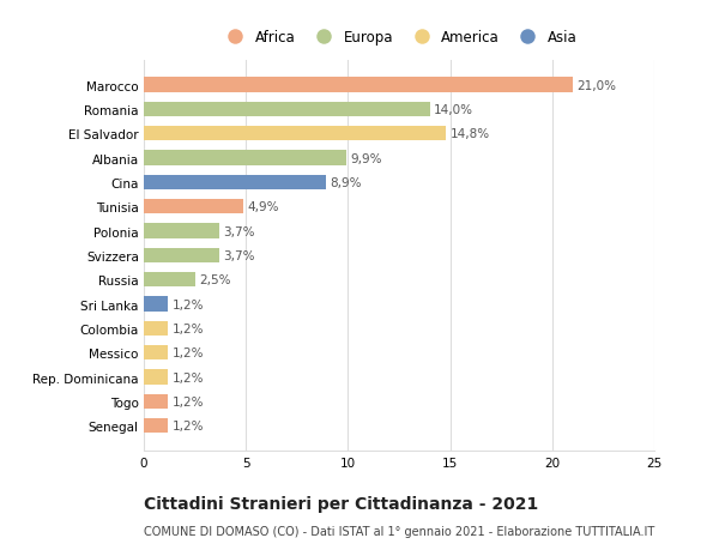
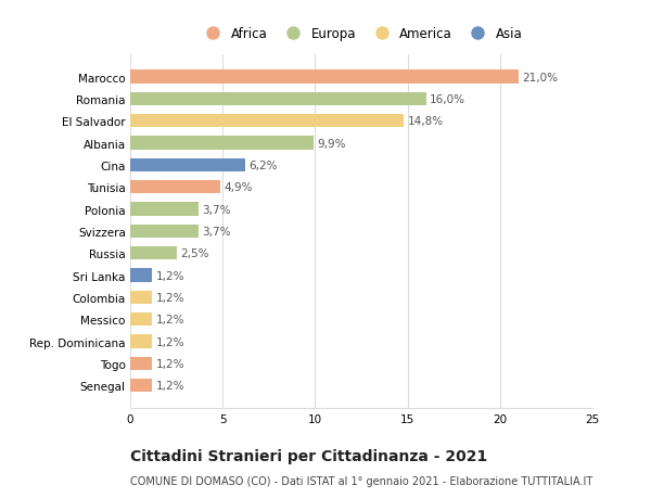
Romania: 14,0% -> 16,0%
Cina: 8,9% -> 6,2%
